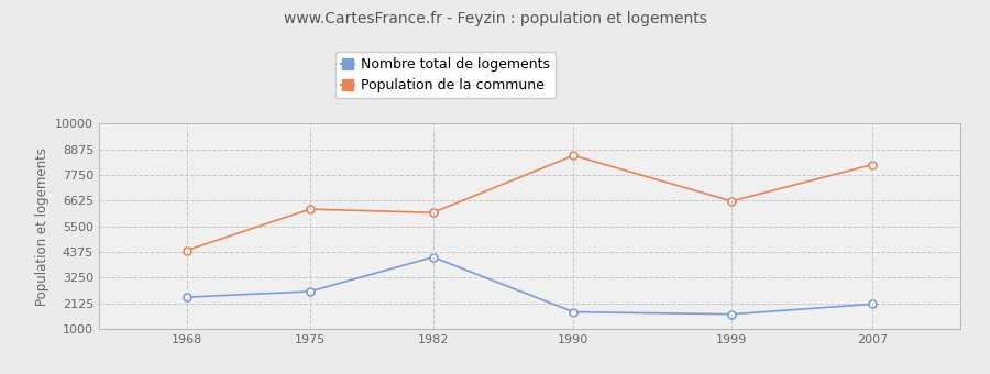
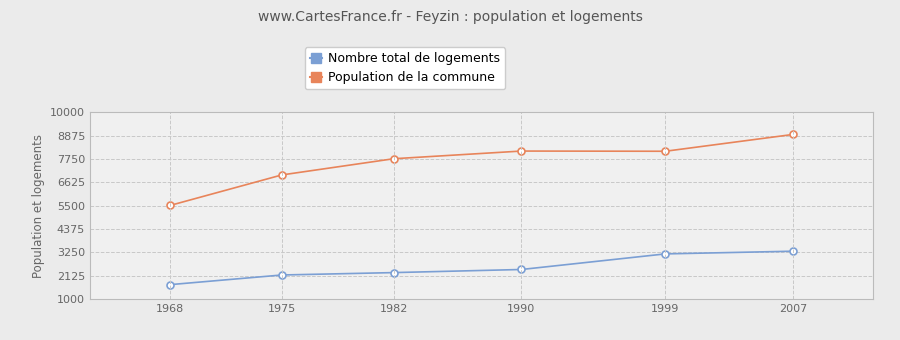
Nombre total de logements/1968: 2400 -> 1700
Population de la commune/1968: 4450 -> 5510
Nombre total de logements/1975: 2650 -> 2160
Population de la commune/1975: 6250 -> 6980
Nombre total de logements/1982: 4150 -> 2280
Population de la commune/1982: 6100 -> 7760
Nombre total de logements/1990: 1750 -> 2430
Population de la commune/1990: 8600 -> 8130
Nombre total de logements/1999: 1650 -> 3180
Population de la commune/1999: 6600 -> 8120
Nombre total de logements/2007: 2100 -> 3310
Population de la commune/2007: 8200 -> 8930
